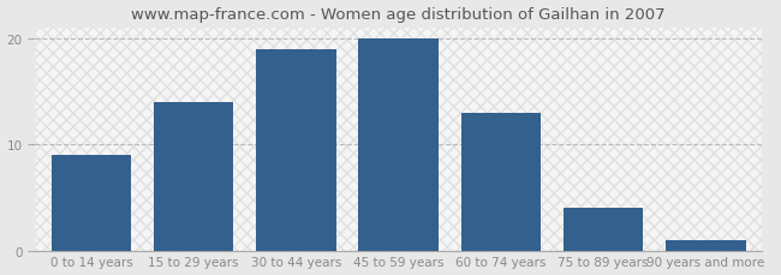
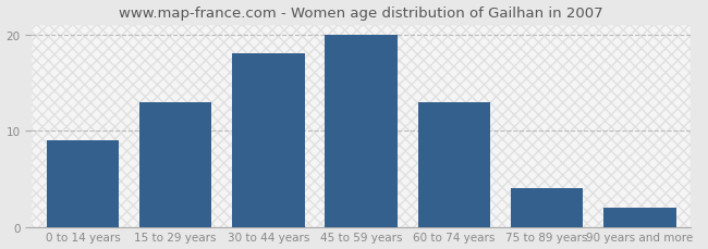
15 to 29 years: 14 -> 13
30 to 44 years: 19 -> 18
90 years and more: 1 -> 2
